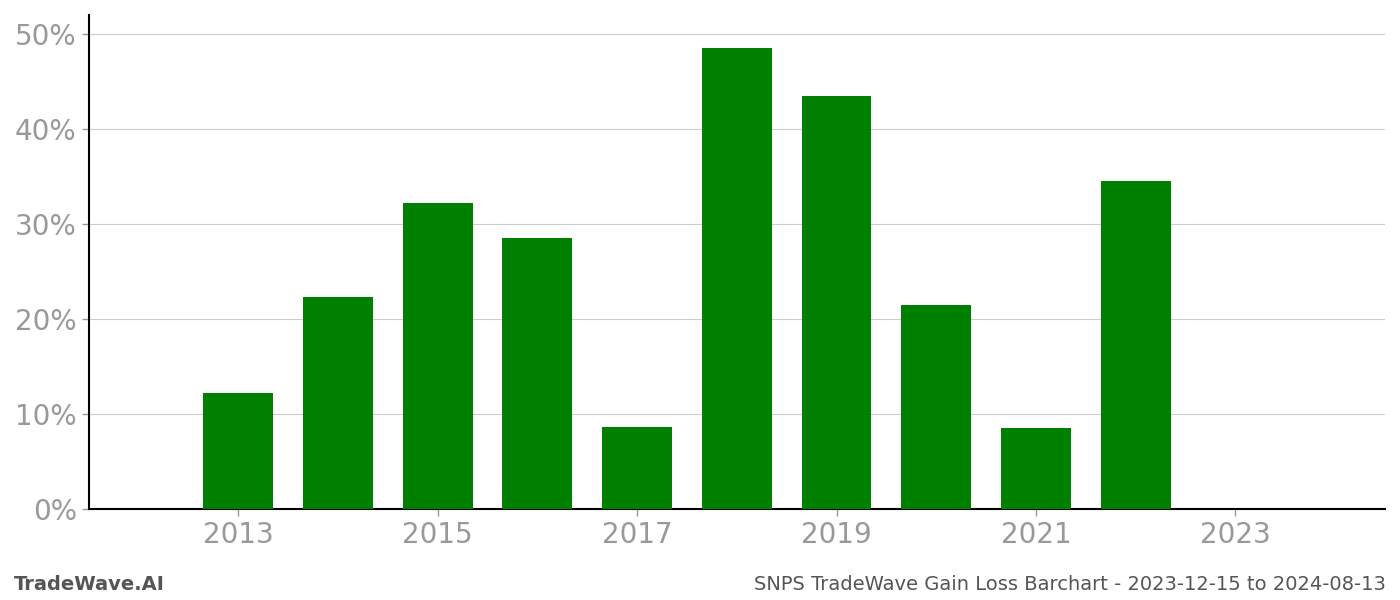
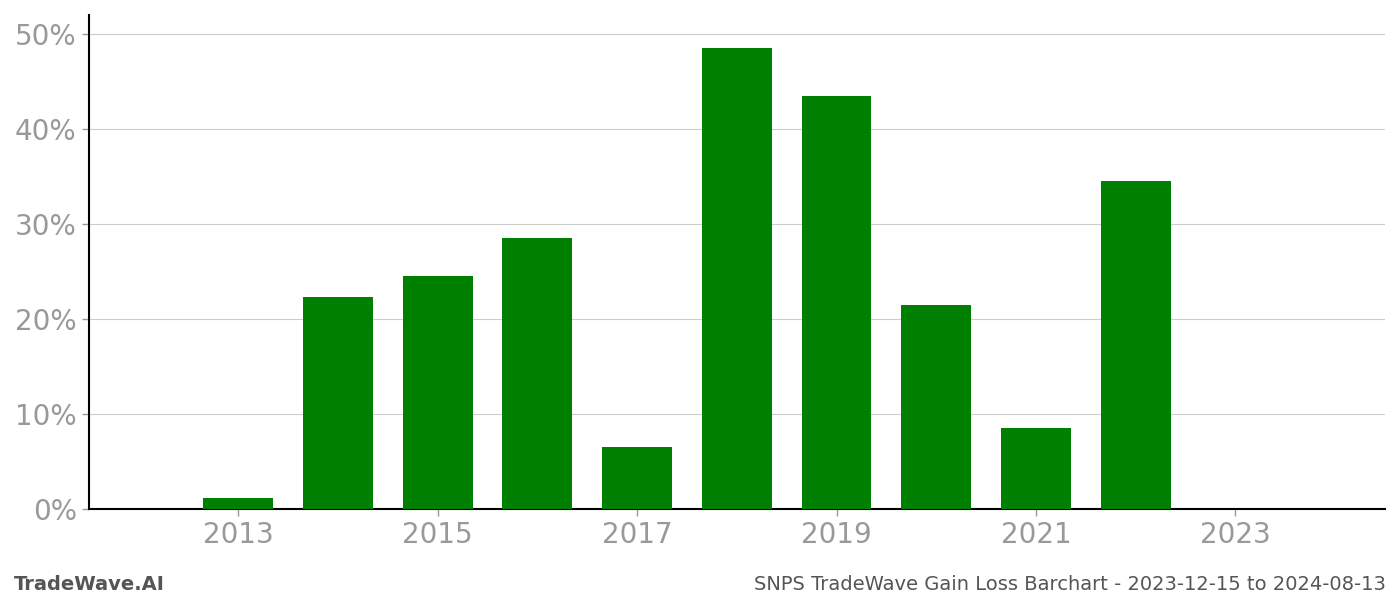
2013: 12.2% -> 1.2%
2015: 32.2% -> 24.5%
2017: 8.6% -> 6.5%
